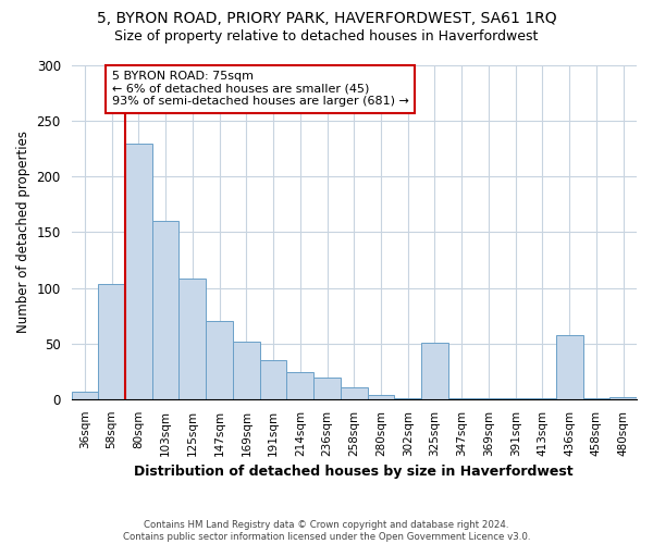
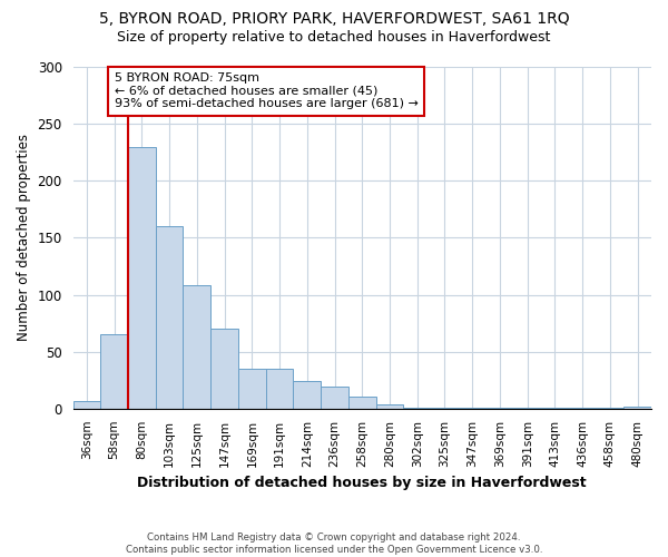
58sqm: 103 -> 65
169sqm: 52 -> 35
325sqm: 51 -> 1
436sqm: 58 -> 1
